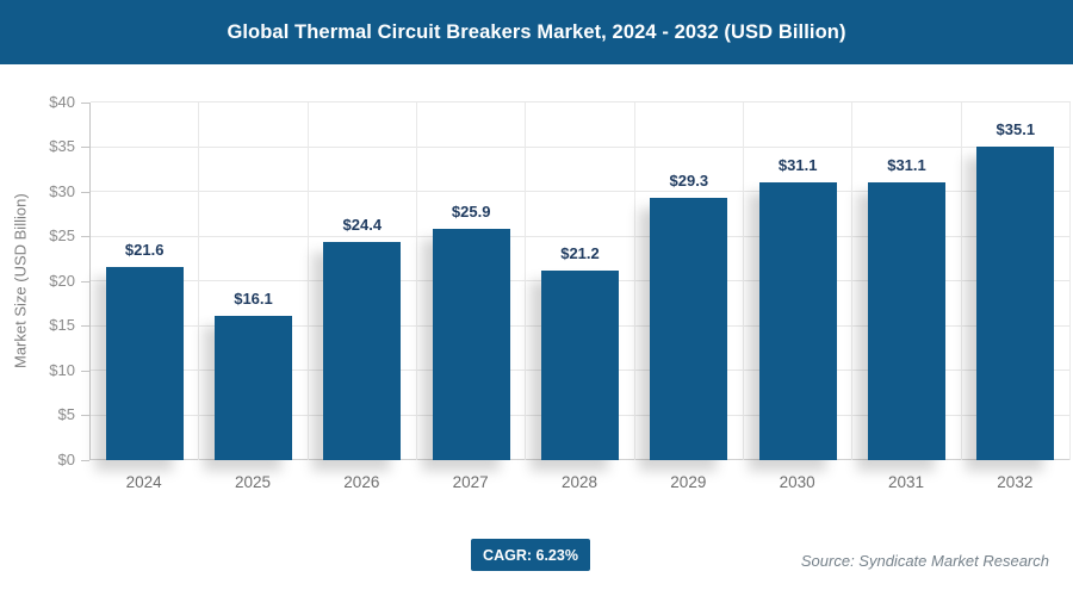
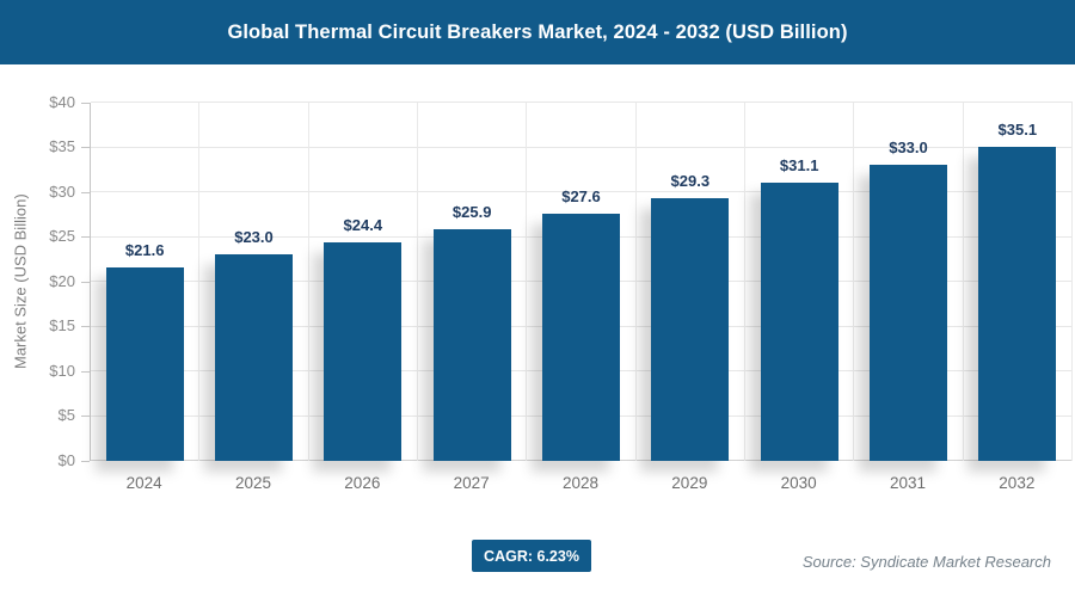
2025: $16.1 -> $23.0
2028: $21.2 -> $27.6
2031: $31.1 -> $33.0
